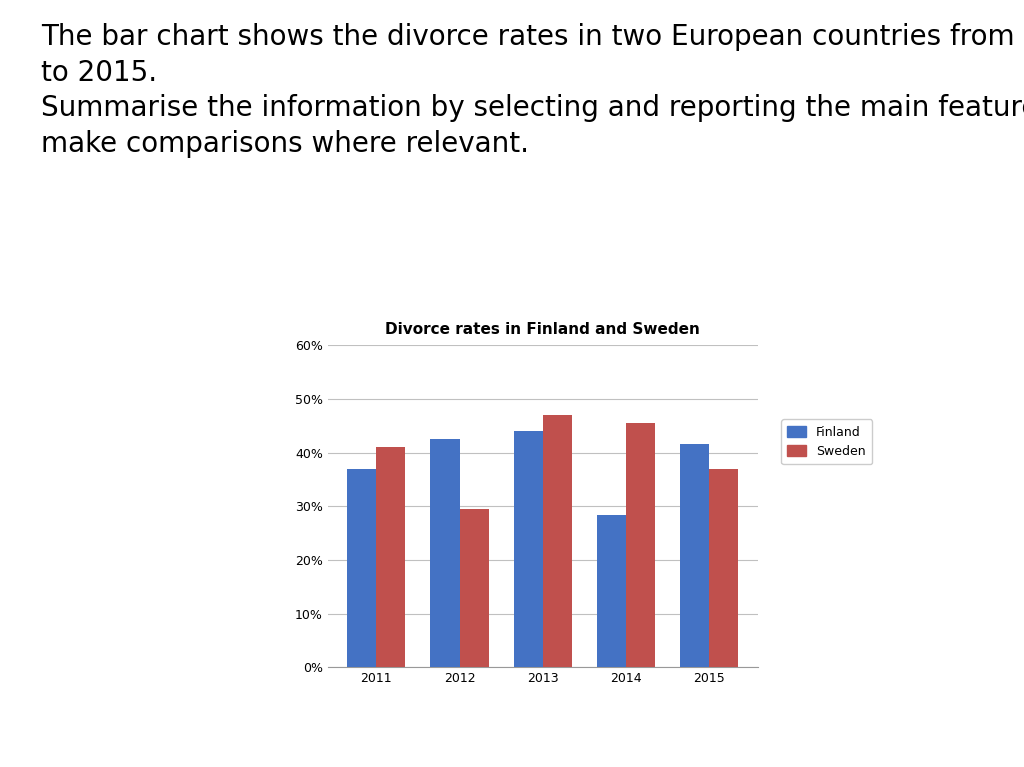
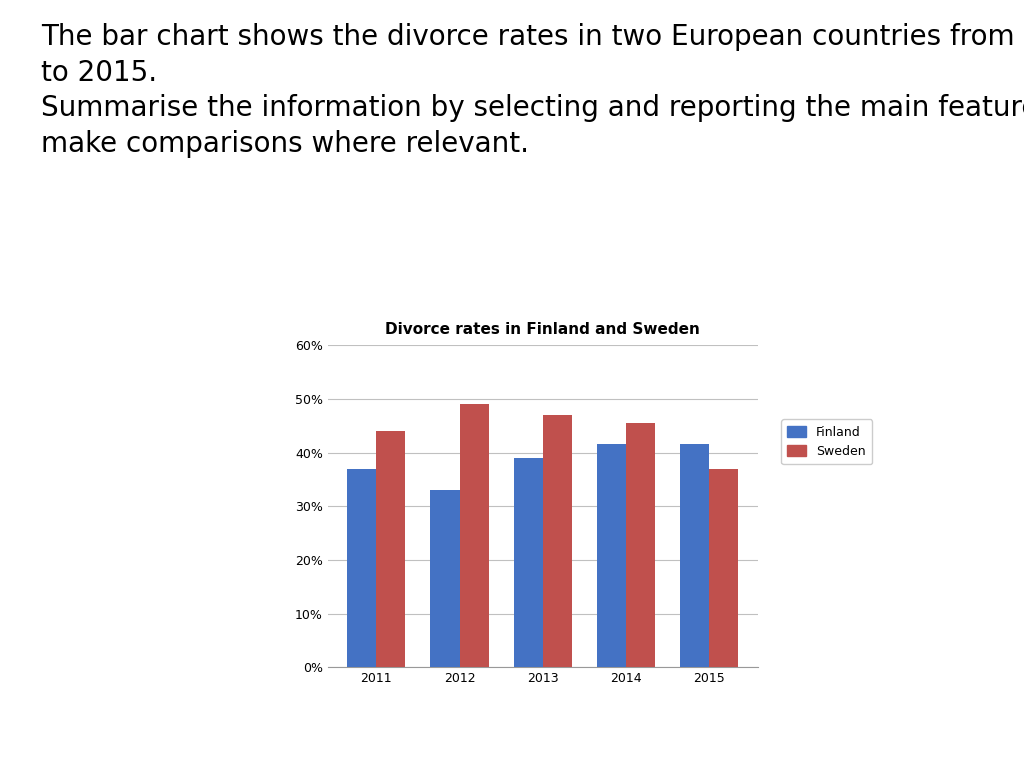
Sweden/2011: 41.0% -> 44.0%
Finland/2012: 42.6% -> 33.0%
Sweden/2012: 29.4% -> 49.0%
Finland/2013: 44.0% -> 39.0%
Finland/2014: 28.4% -> 41.5%
